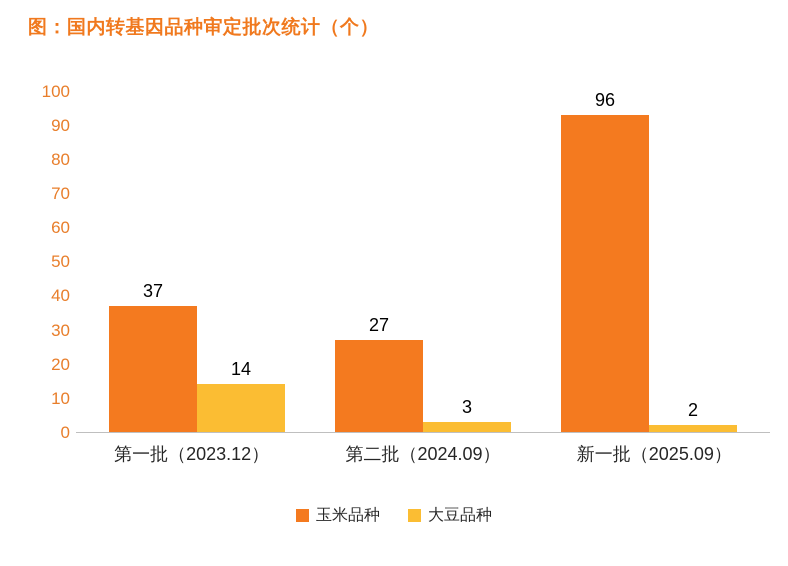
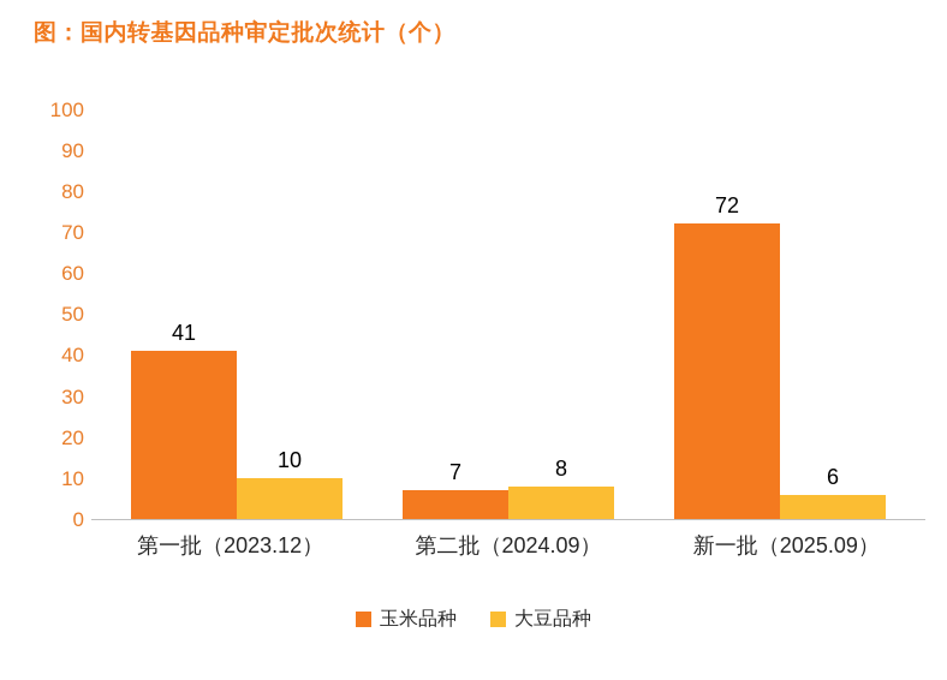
玉米品种/第一批（2023.12）: 37 -> 41
大豆品种/第一批（2023.12）: 14 -> 10
玉米品种/第二批（2024.09）: 27 -> 7
大豆品种/第二批（2024.09）: 3 -> 8
玉米品种/新一批（2025.09）: 96 -> 72
大豆品种/新一批（2025.09）: 2 -> 6
